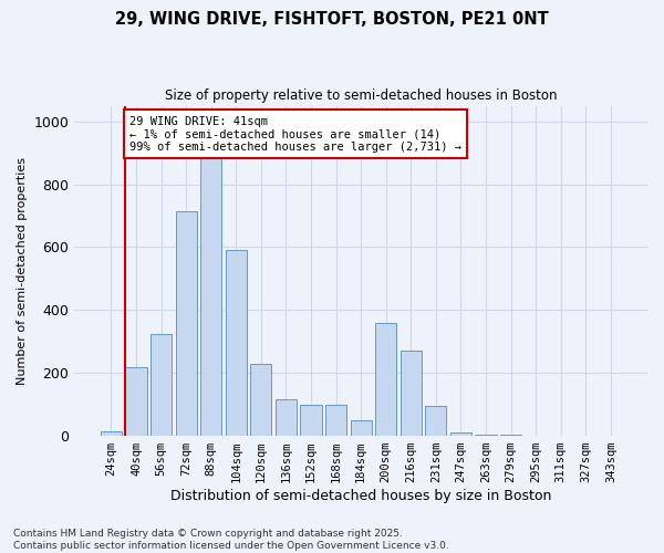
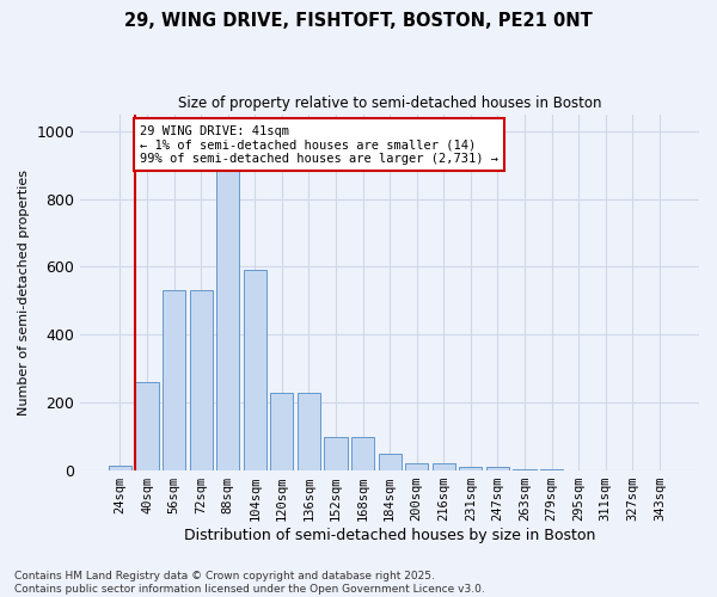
40sqm: 220 -> 260
56sqm: 325 -> 530
72sqm: 715 -> 530
136sqm: 115 -> 230
200sqm: 360 -> 20
216sqm: 270 -> 20
231sqm: 95 -> 10
